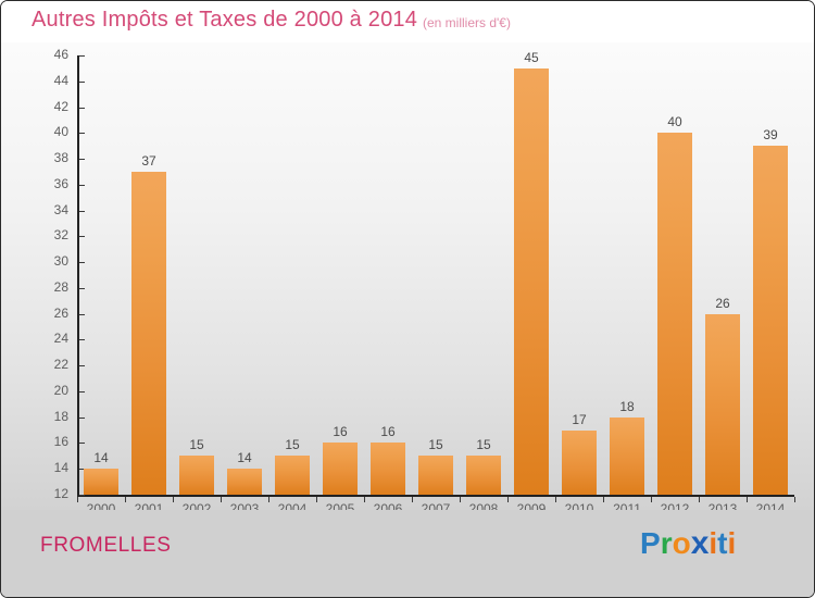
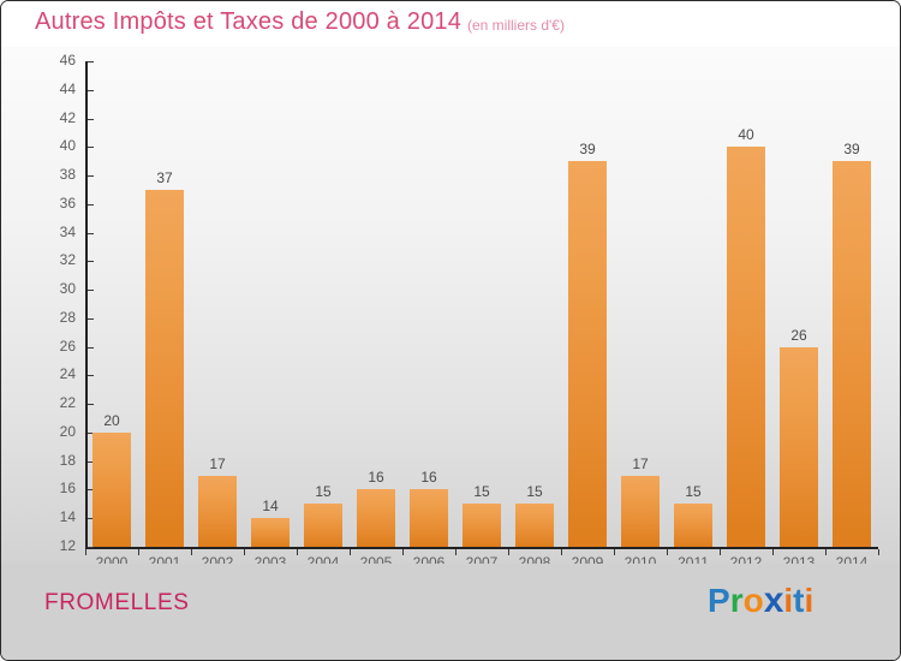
2000: 14 -> 20
2002: 15 -> 17
2009: 45 -> 39
2011: 18 -> 15
